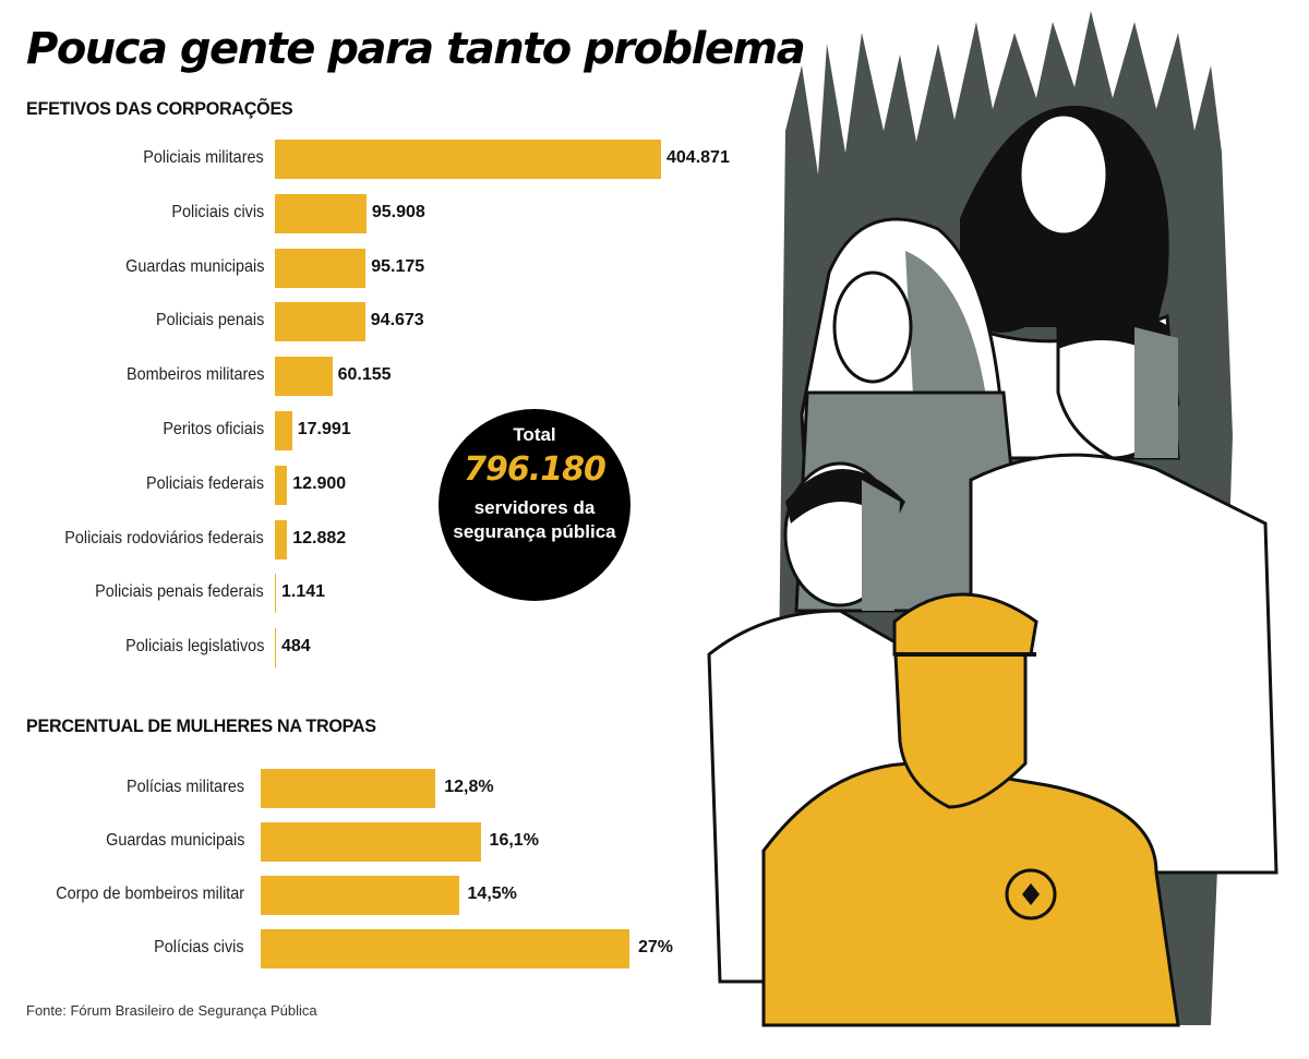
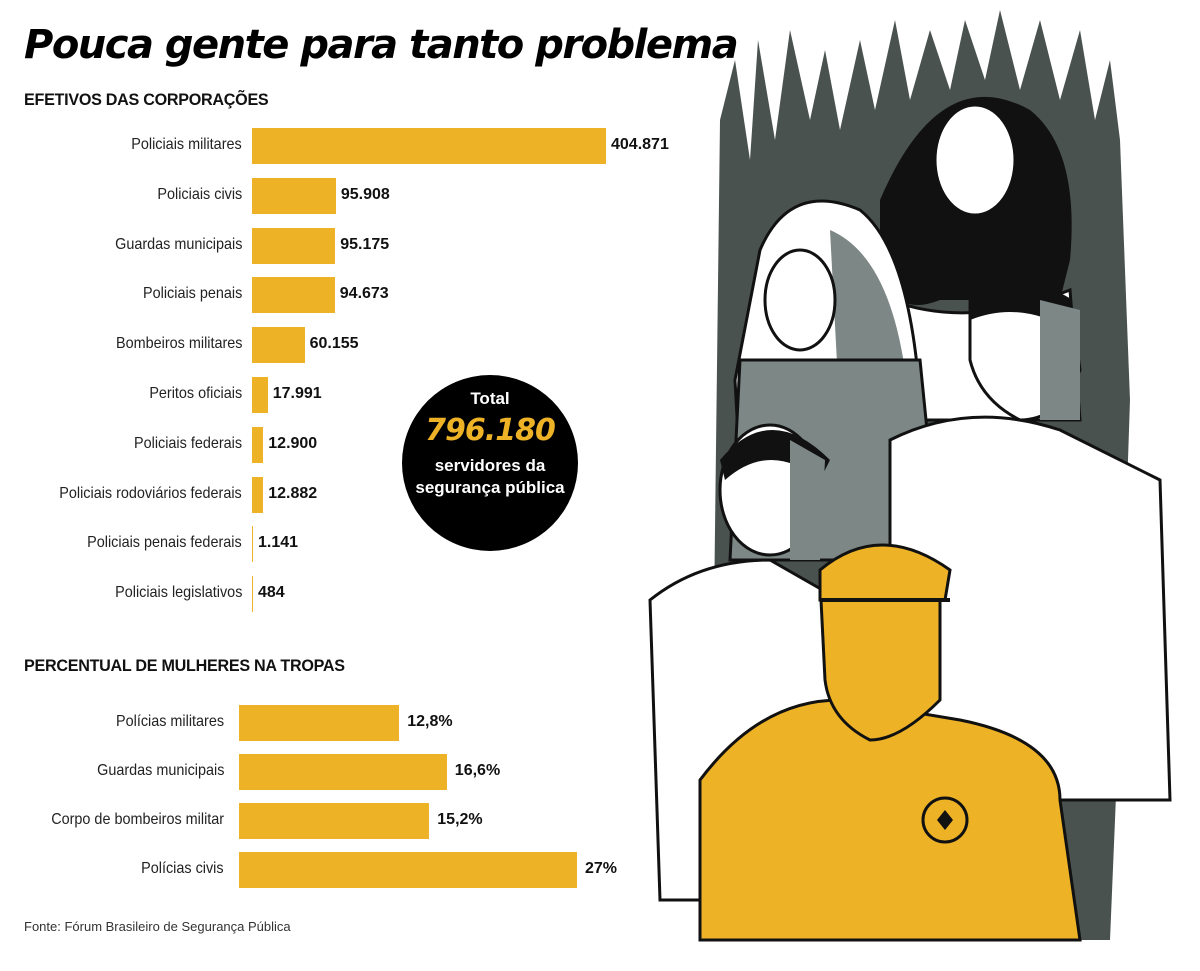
PERCENTUAL DE MULHERES NA TROPAS/Guardas municipais: 16,1% -> 16,6%
PERCENTUAL DE MULHERES NA TROPAS/Corpo de bombeiros militar: 14,5% -> 15,2%
